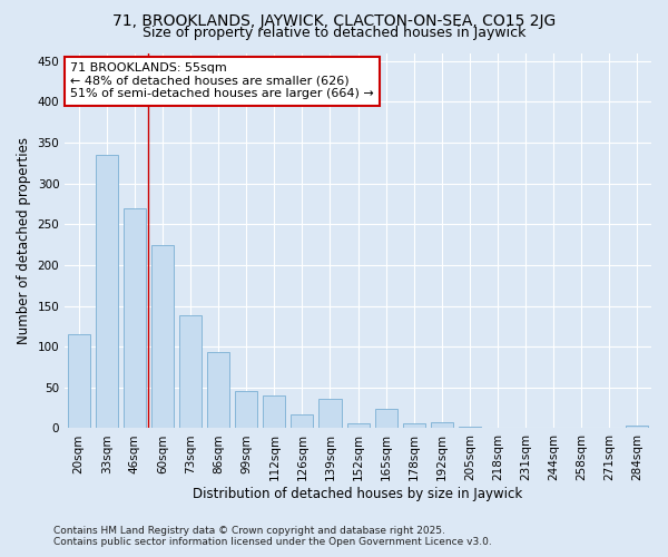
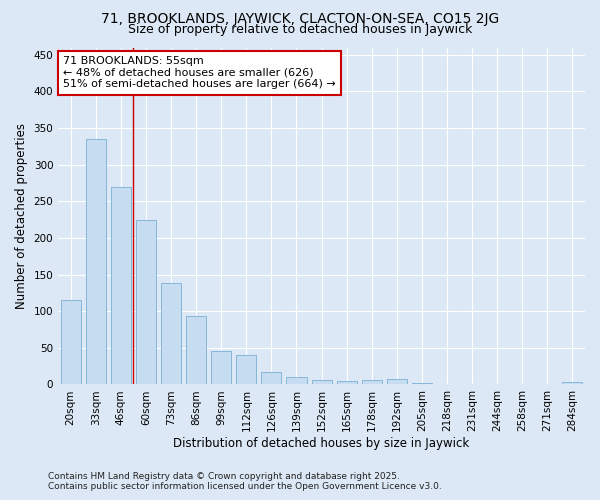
139sqm: 36 -> 10
165sqm: 24 -> 5
